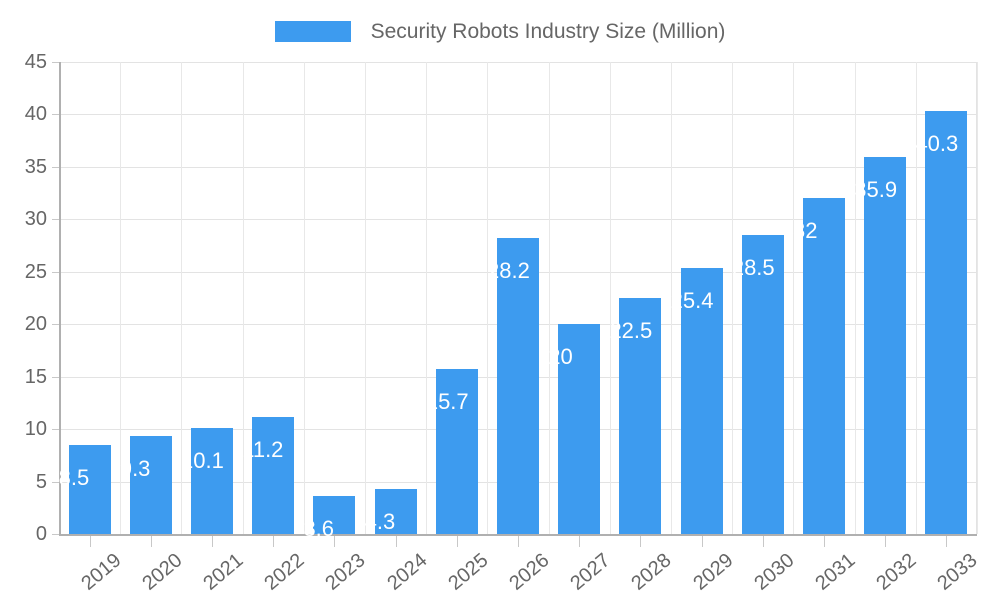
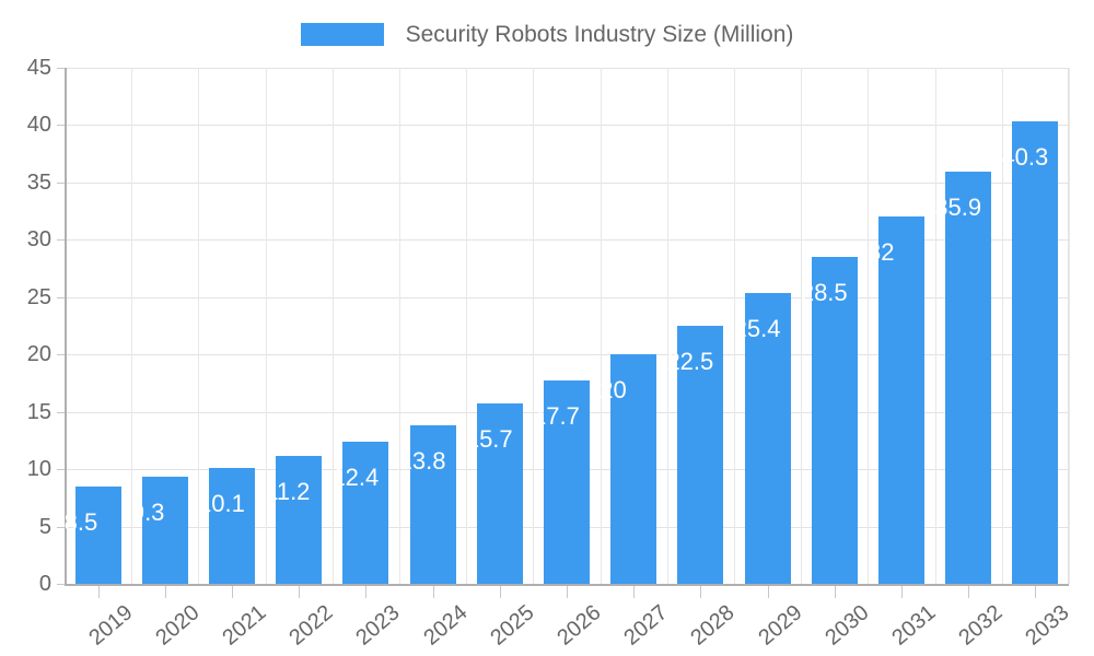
2023: 3.6 -> 12.4
2024: 4.3 -> 13.8
2026: 28.2 -> 17.7
